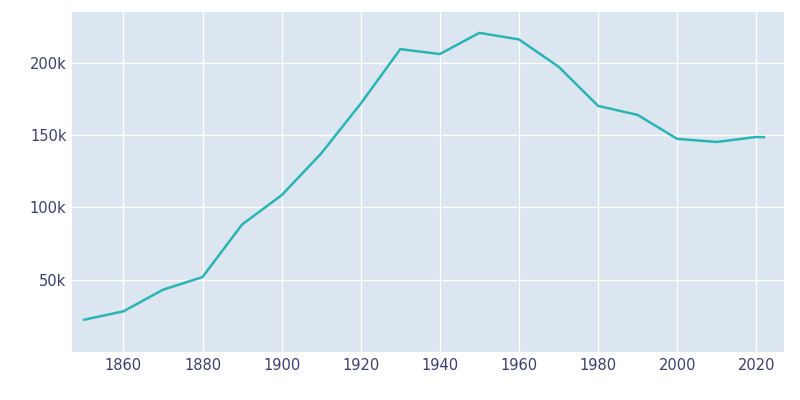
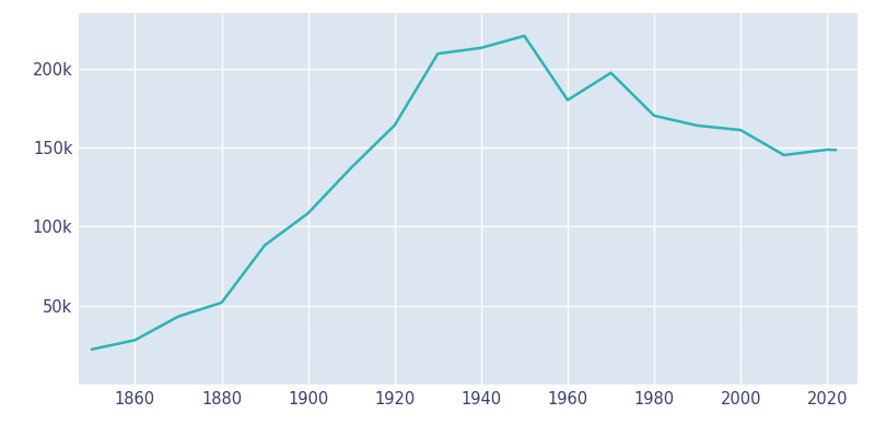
1920: 172k -> 164k
1940: 206k -> 213k
1960: 216k -> 180k
2000: 147k -> 161k
